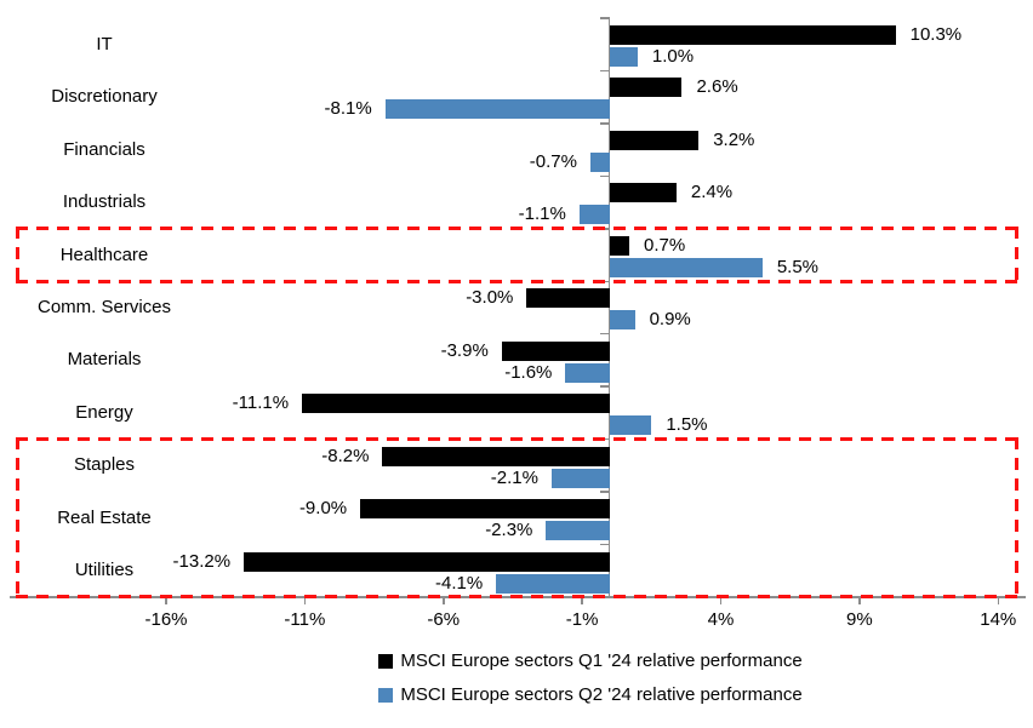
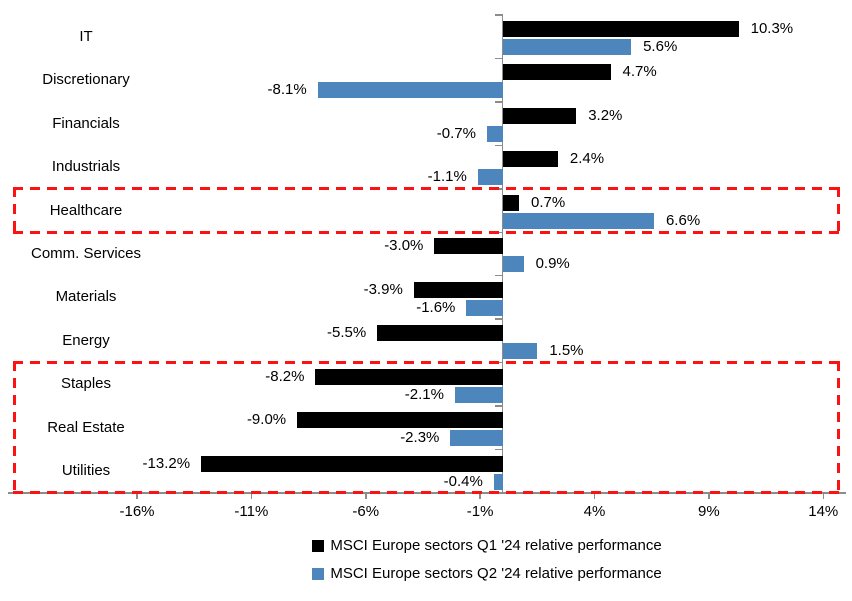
MSCI Europe sectors Q2 '24 relative performance/IT: 1.0% -> 5.6%
MSCI Europe sectors Q1 '24 relative performance/Discretionary: 2.6% -> 4.7%
MSCI Europe sectors Q2 '24 relative performance/Healthcare: 5.5% -> 6.6%
MSCI Europe sectors Q1 '24 relative performance/Energy: -11.1% -> -5.5%
MSCI Europe sectors Q2 '24 relative performance/Utilities: -4.1% -> -0.4%
